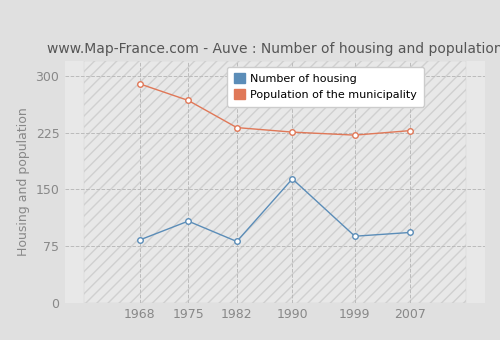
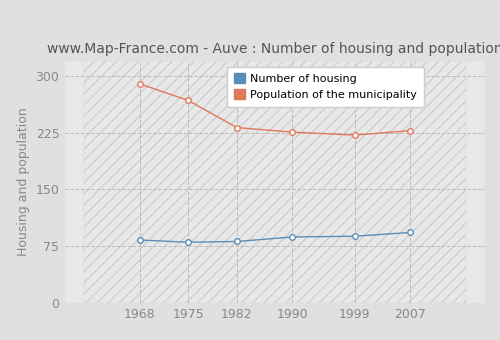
Number of housing/1975: 108 -> 80
Number of housing/1990: 164 -> 87
